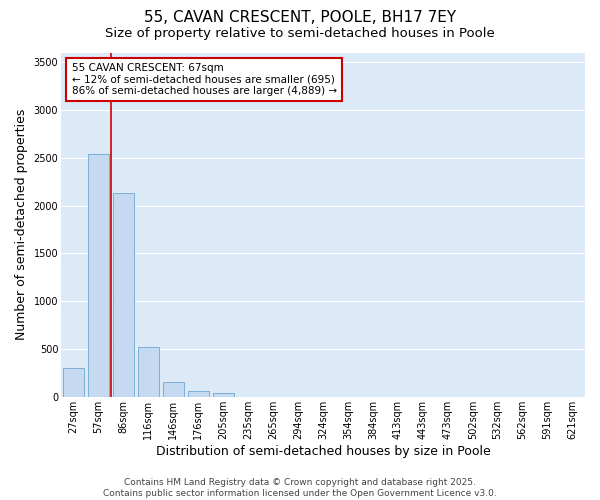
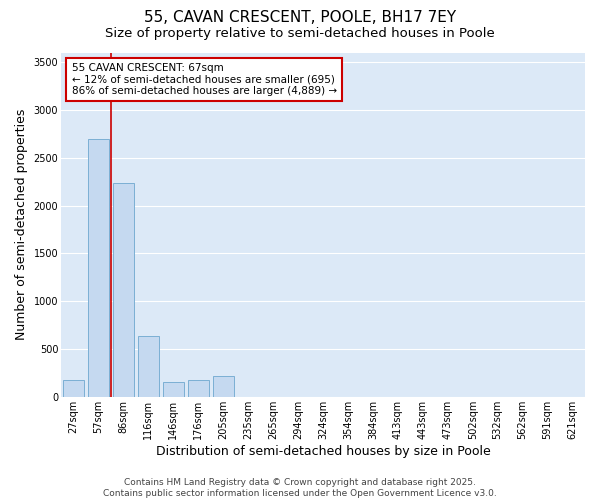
27sqm: 300 -> 180
57sqm: 2540 -> 2700
86sqm: 2130 -> 2240
116sqm: 520 -> 640
176sqm: 60 -> 180
205sqm: 40 -> 220
